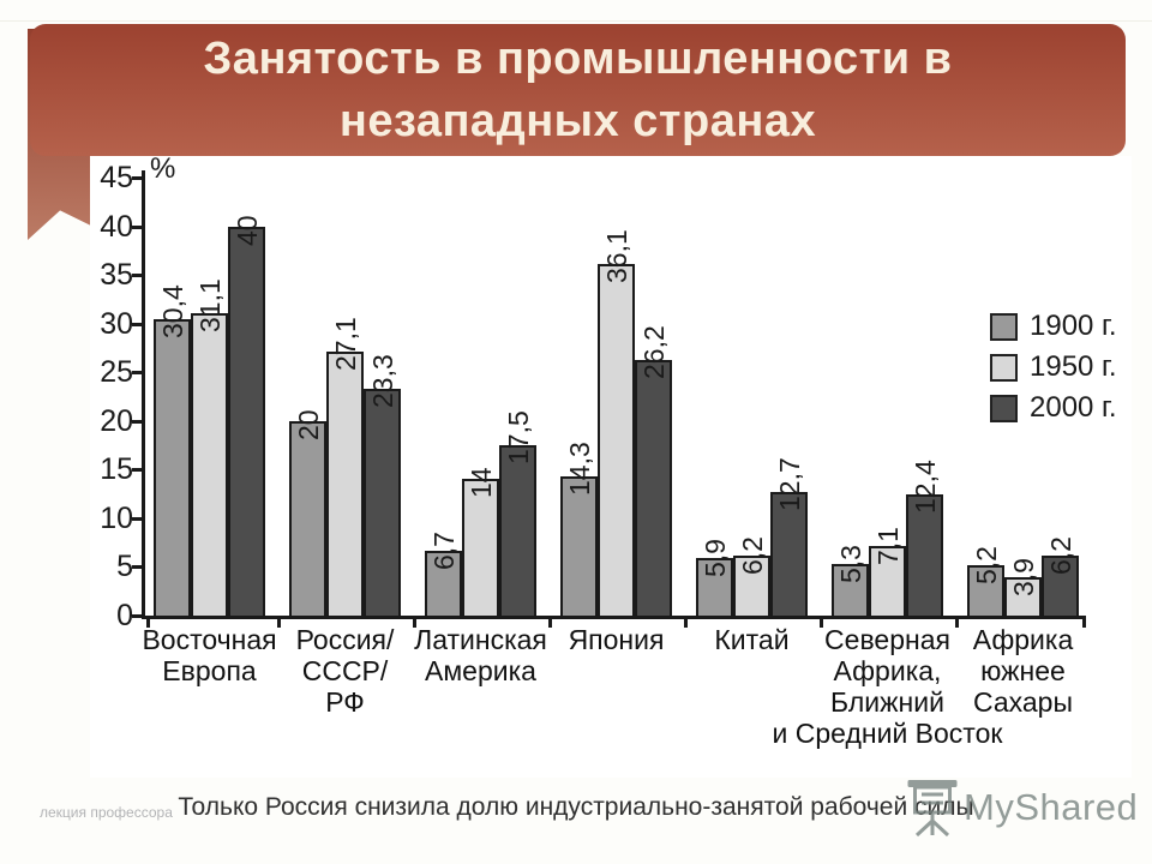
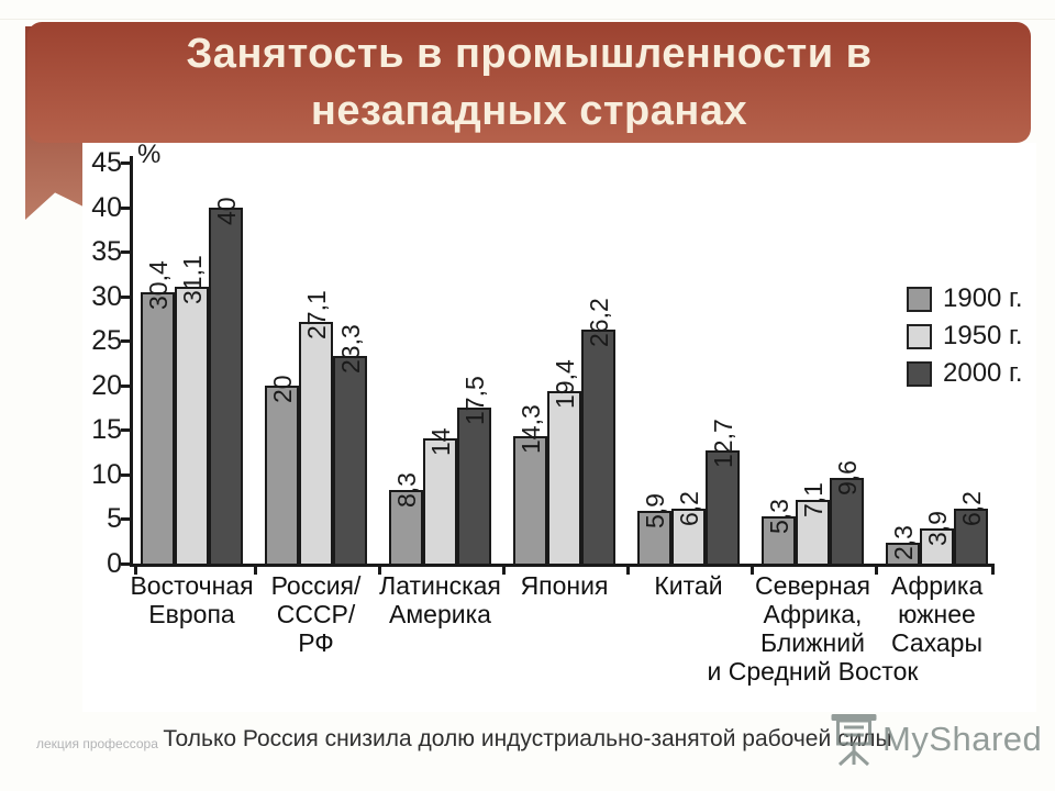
1900 г./Латинская Америка: 6,7 -> 8,3
1950 г./Япония: 36,1 -> 19,4
2000 г./Северная Африка, Ближний и Средний Восток: 12,4 -> 9,6
1900 г./Африка южнее Сахары: 5,2 -> 2,3
